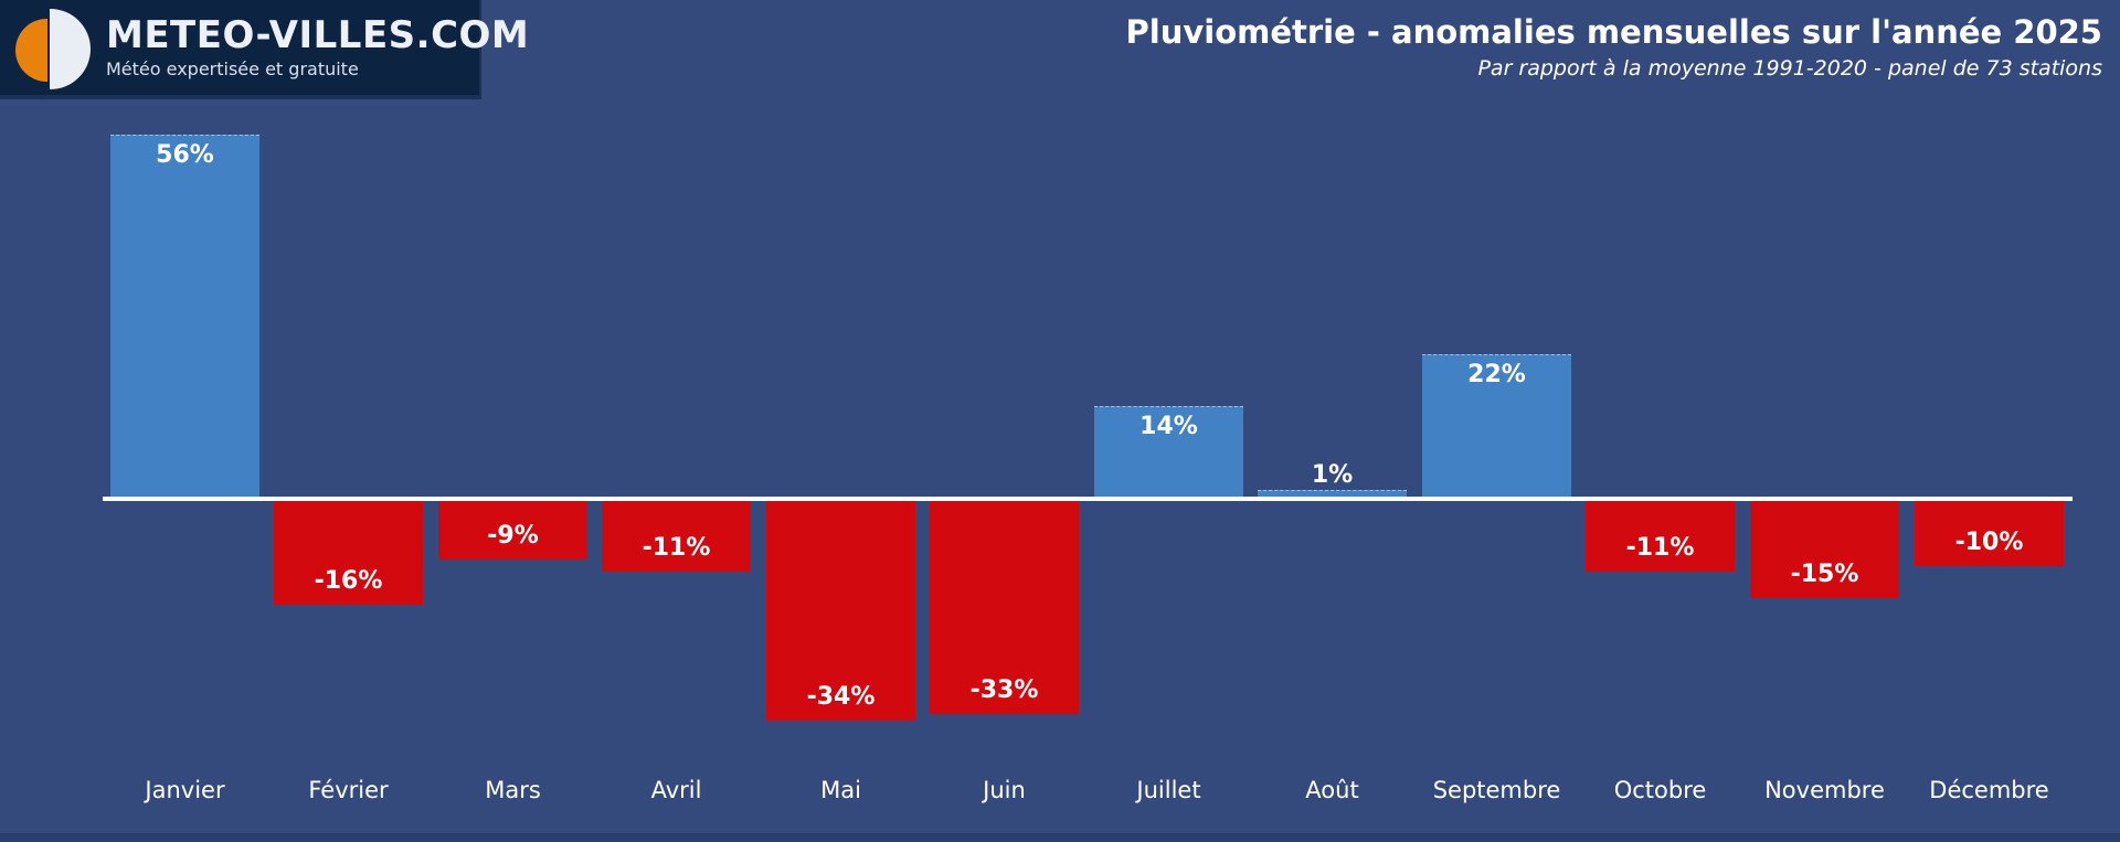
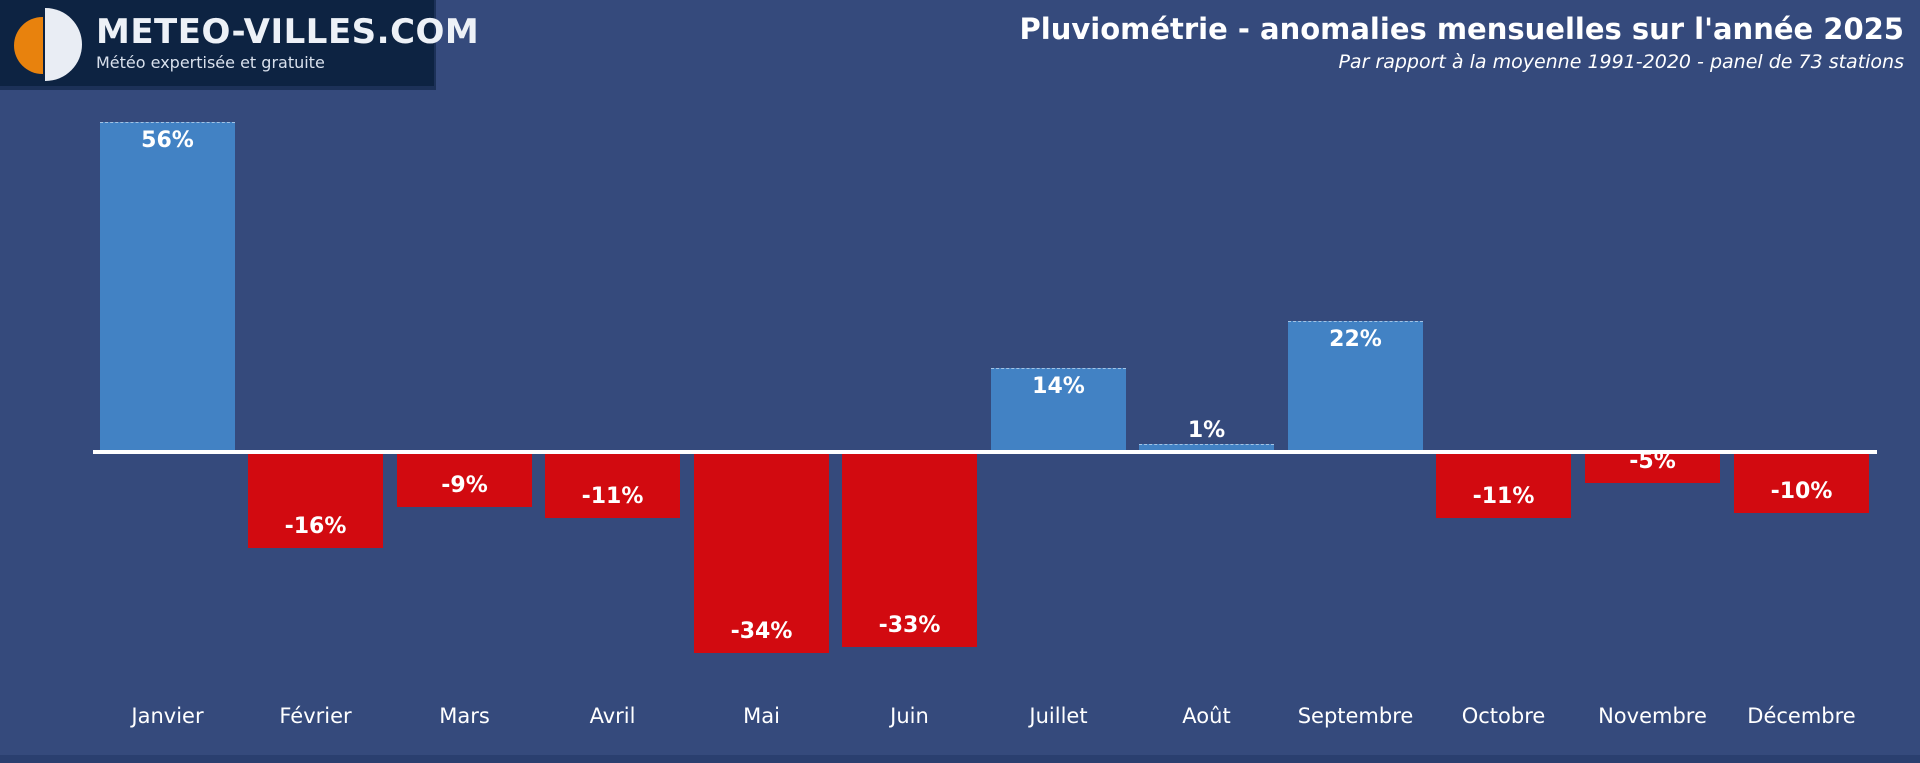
Novembre: -15% -> -5%
